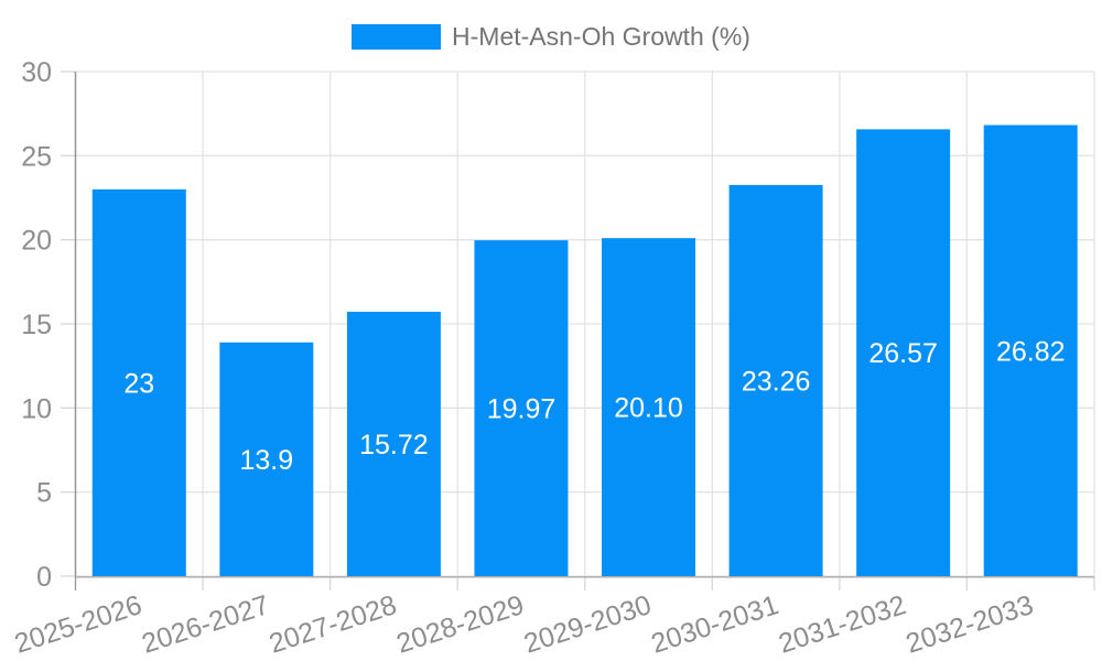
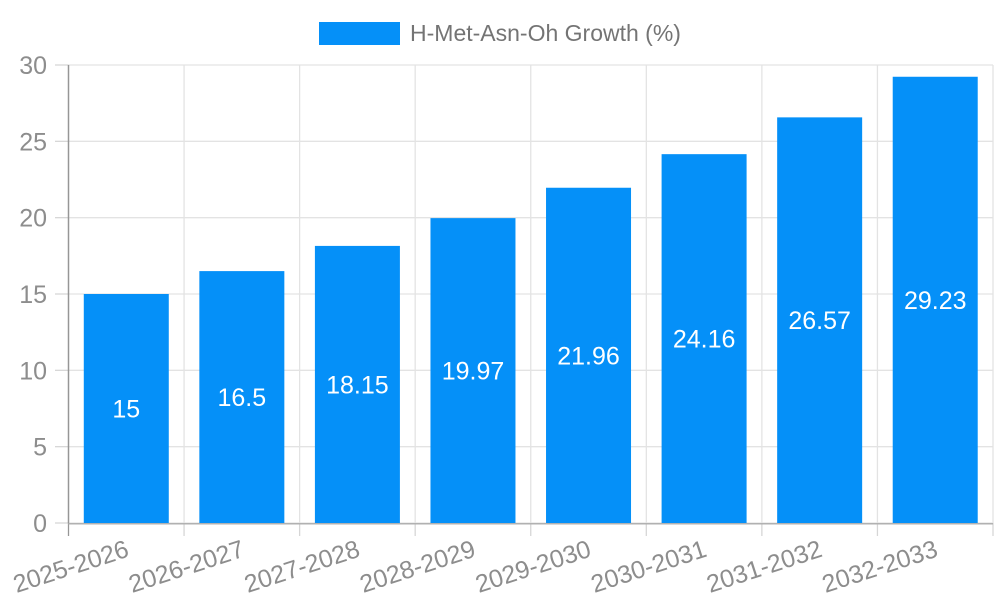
2025-2026: 23 -> 15
2026-2027: 13.9 -> 16.5
2027-2028: 15.72 -> 18.15
2029-2030: 20.10 -> 21.96
2030-2031: 23.26 -> 24.16
2032-2033: 26.82 -> 29.23
